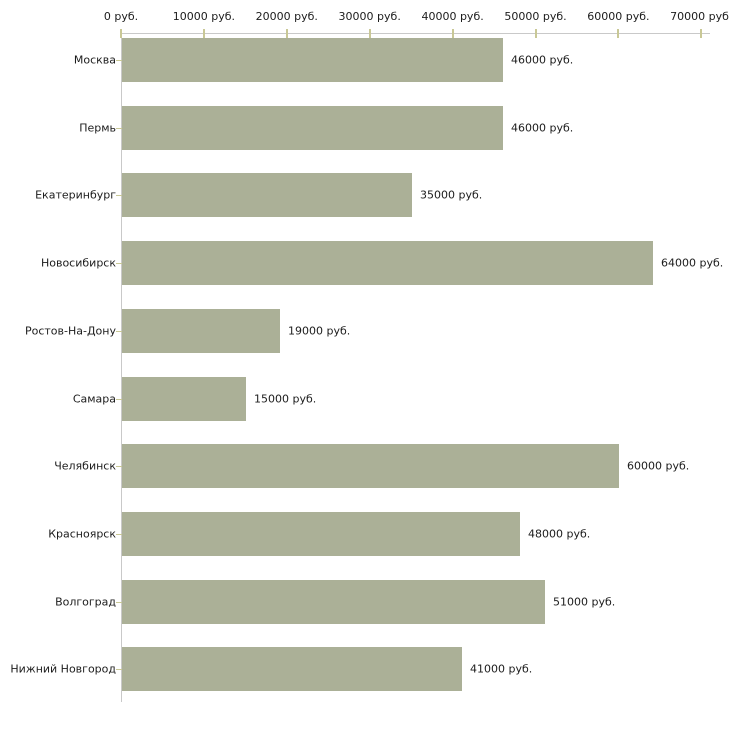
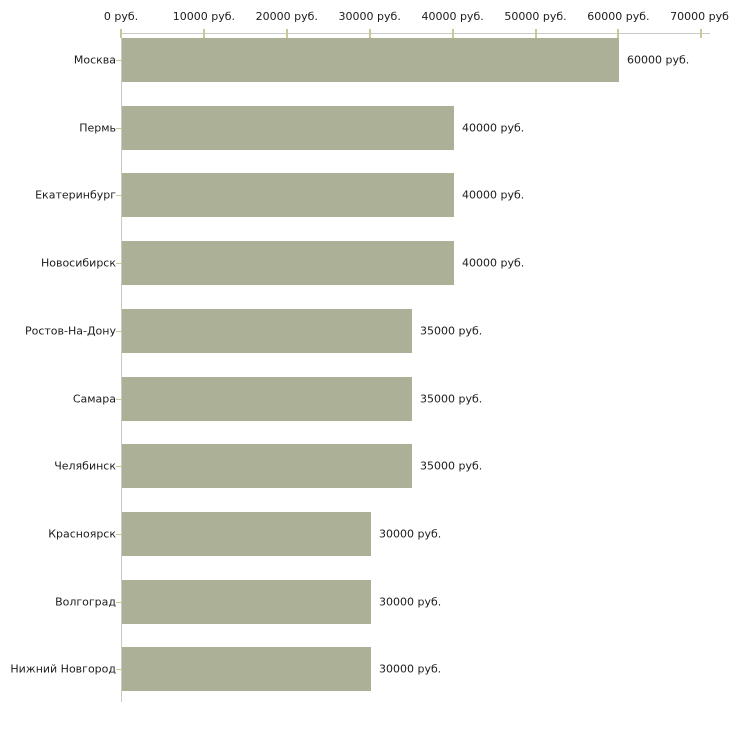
Москва: 46000 -> 60000
Пермь: 46000 -> 40000
Екатеринбург: 35000 -> 40000
Новосибирск: 64000 -> 40000
Ростов-На-Дону: 19000 -> 35000
Самара: 15000 -> 35000
Челябинск: 60000 -> 35000
Красноярск: 48000 -> 30000
Волгоград: 51000 -> 30000
Нижний Новгород: 41000 -> 30000
